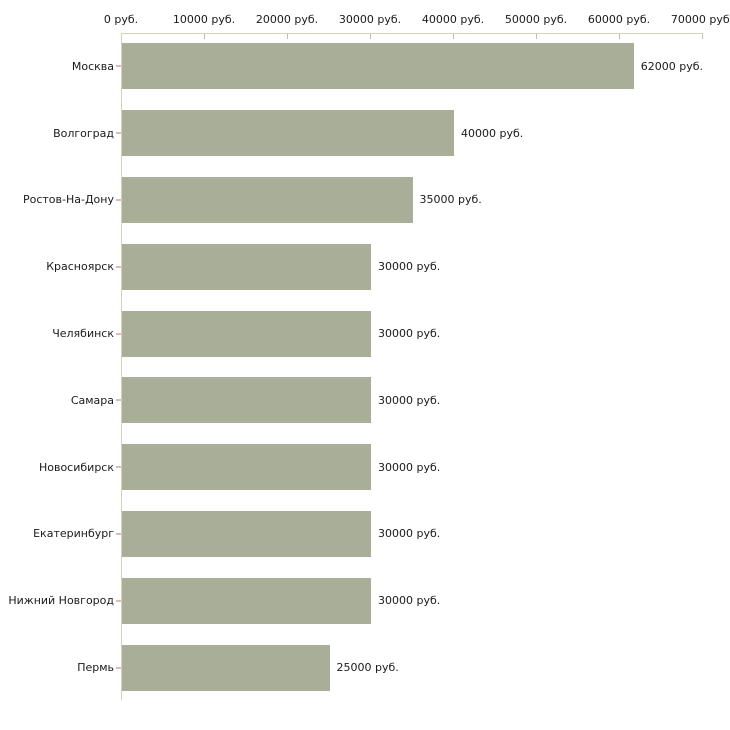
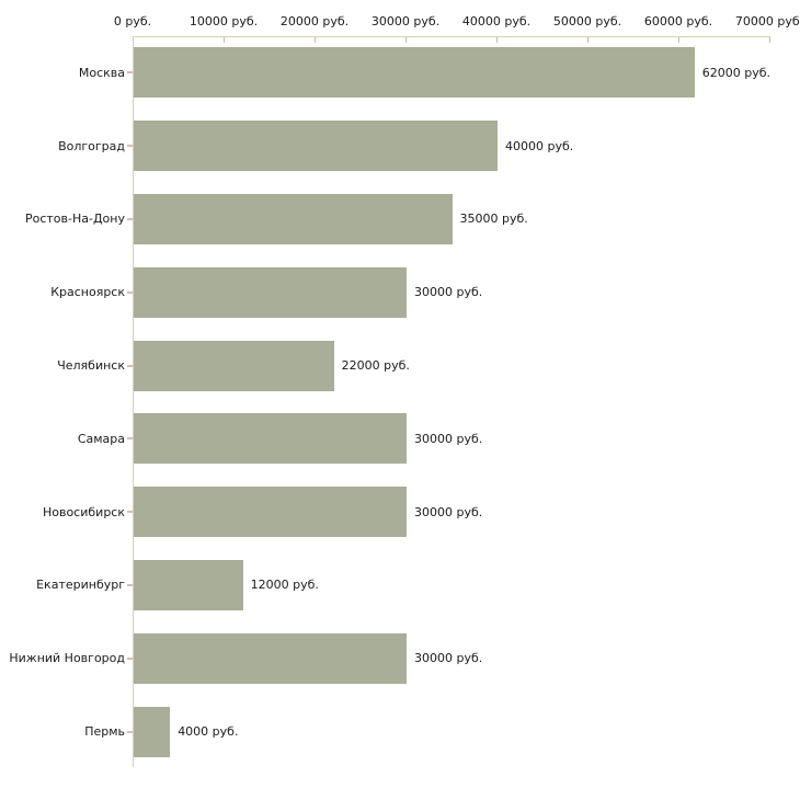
Челябинск: 30000 -> 22000
Екатеринбург: 30000 -> 12000
Пермь: 25000 -> 4000
